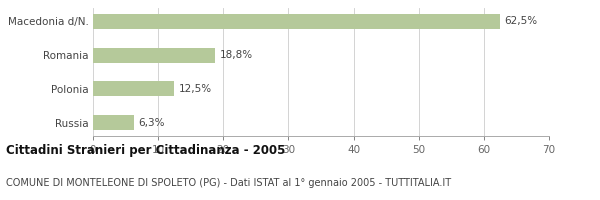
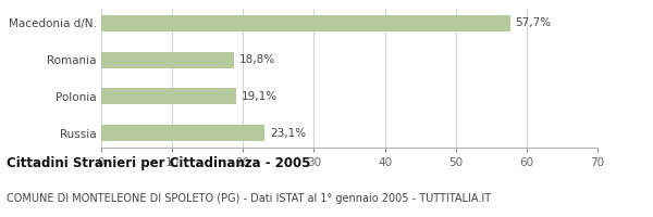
Macedonia d/N.: 62,5% -> 57,7%
Polonia: 12,5% -> 19,1%
Russia: 6,3% -> 23,1%
